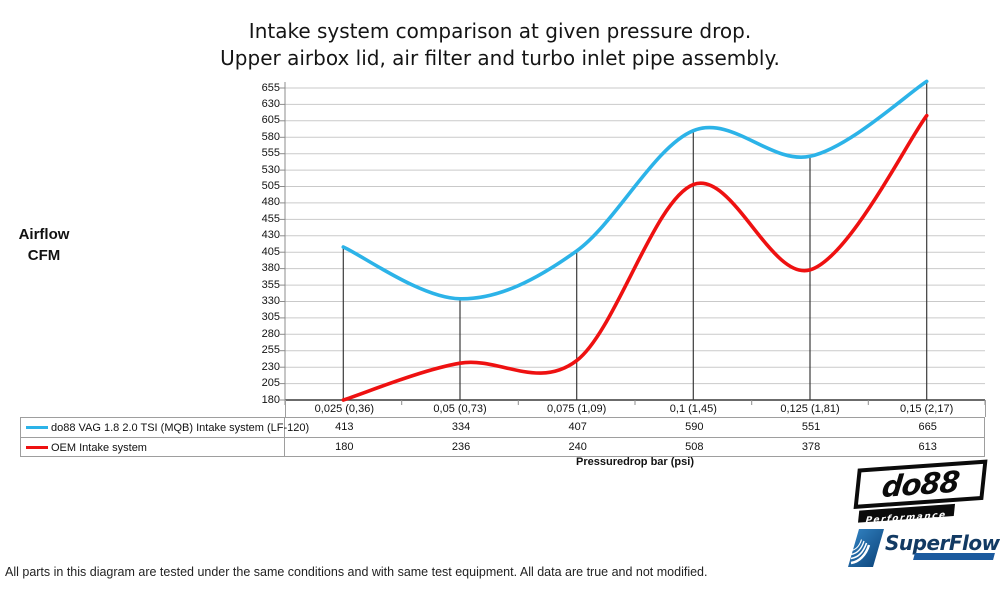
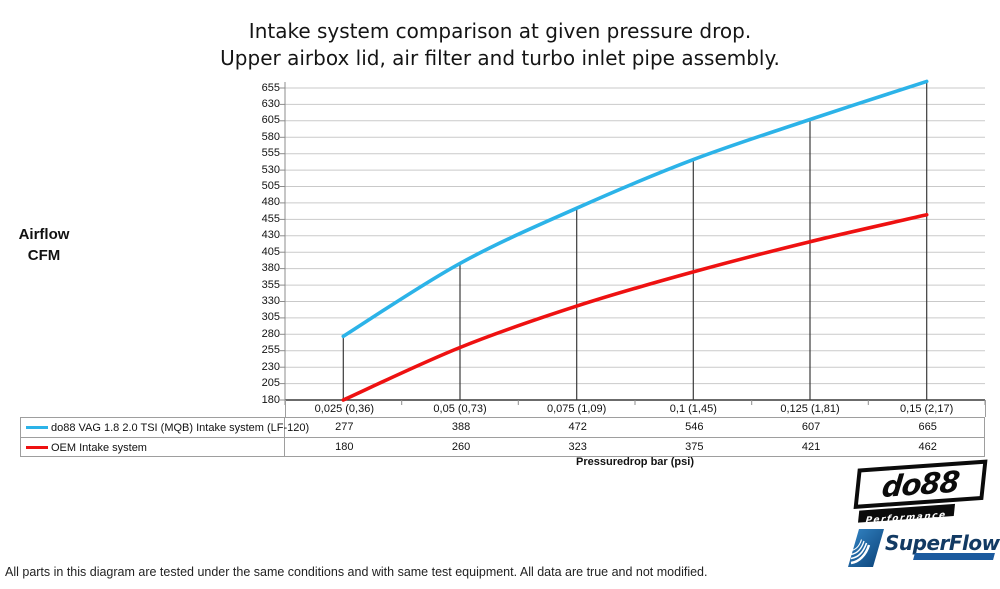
do88 VAG 1.8 2.0 TSI (MQB) Intake system (LF-120)/0,025 (0,36): 413 -> 277
do88 VAG 1.8 2.0 TSI (MQB) Intake system (LF-120)/0,05 (0,73): 334 -> 388
OEM Intake system/0,05 (0,73): 236 -> 260
do88 VAG 1.8 2.0 TSI (MQB) Intake system (LF-120)/0,075 (1,09): 407 -> 472
OEM Intake system/0,075 (1,09): 240 -> 323
do88 VAG 1.8 2.0 TSI (MQB) Intake system (LF-120)/0,1 (1,45): 590 -> 546
OEM Intake system/0,1 (1,45): 508 -> 375
do88 VAG 1.8 2.0 TSI (MQB) Intake system (LF-120)/0,125 (1,81): 551 -> 607
OEM Intake system/0,125 (1,81): 378 -> 421
OEM Intake system/0,15 (2,17): 613 -> 462
